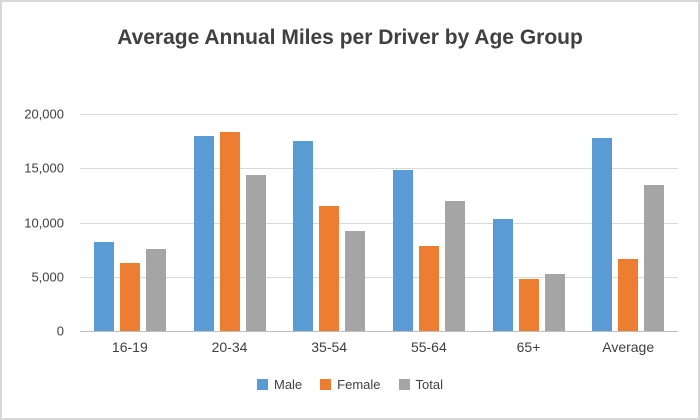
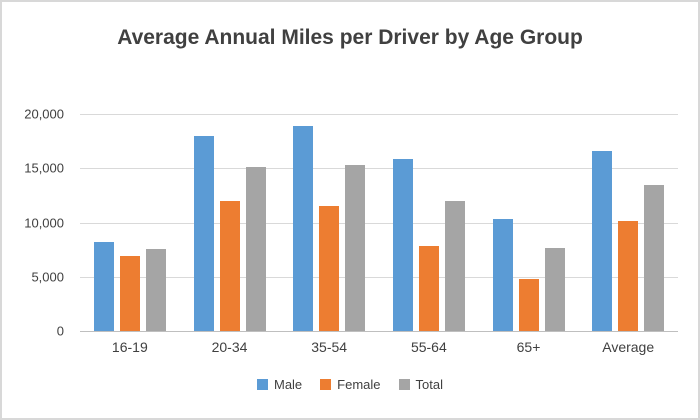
Female/16-19: 6300 -> 6900
Female/20-34: 18300 -> 12000
Total/20-34: 14400 -> 15100
Male/35-54: 17500 -> 18800
Total/35-54: 9200 -> 15300
Male/55-64: 14800 -> 15800
Total/65+: 5300 -> 7600
Male/Average: 17800 -> 16600
Female/Average: 6600 -> 10100
